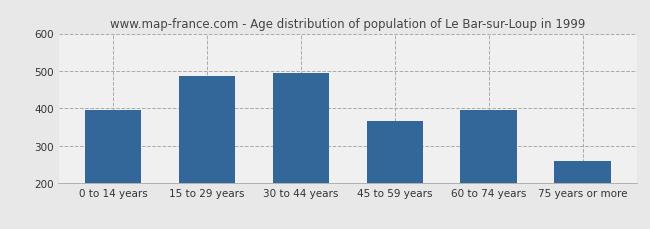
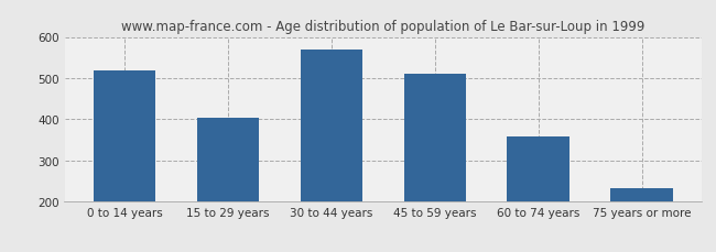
0 to 14 years: 395 -> 519
15 to 29 years: 485 -> 404
30 to 44 years: 495 -> 569
45 to 59 years: 365 -> 511
60 to 74 years: 395 -> 359
75 years or more: 260 -> 232
